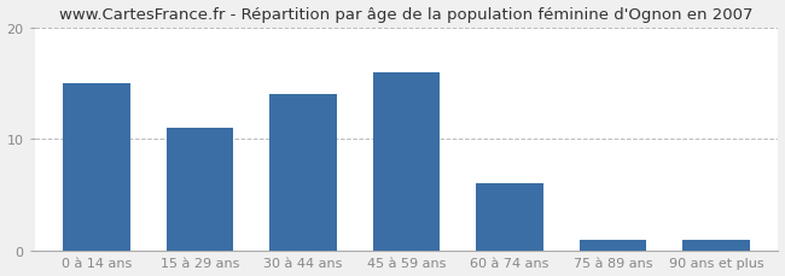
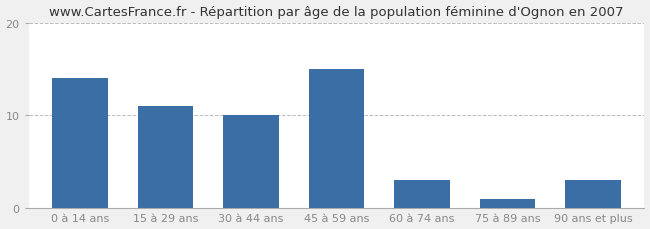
0 à 14 ans: 15 -> 14
30 à 44 ans: 14 -> 10
45 à 59 ans: 16 -> 15
60 à 74 ans: 6 -> 3
90 ans et plus: 1 -> 3
